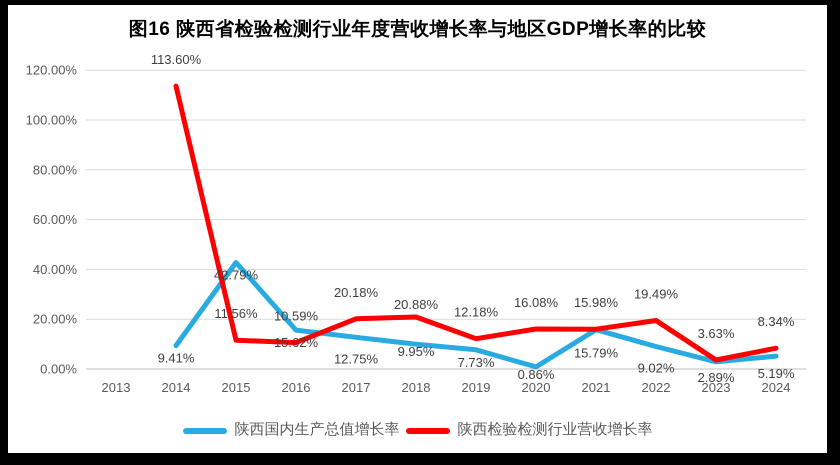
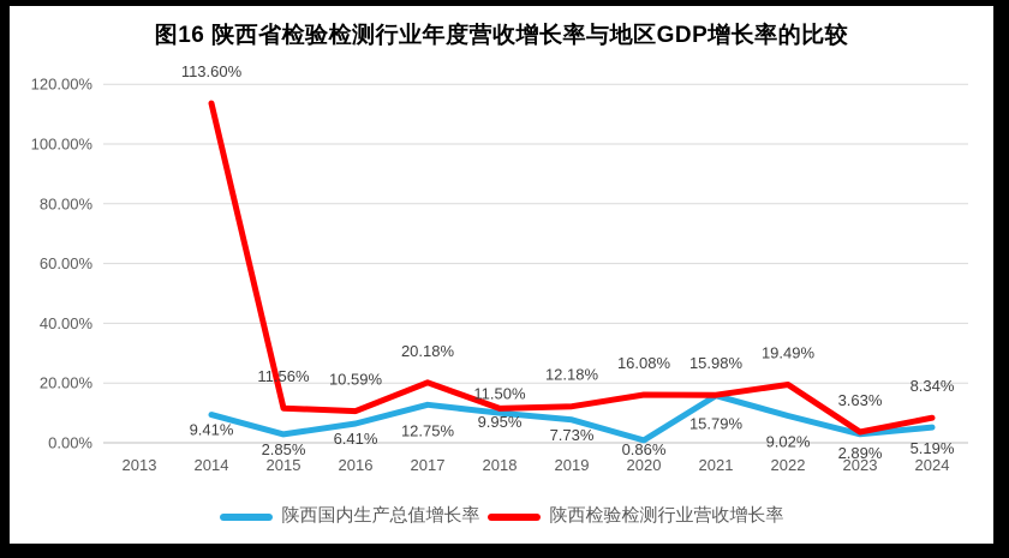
陕西国内生产总值增长率/2015: 42.79% -> 2.85%
陕西国内生产总值增长率/2016: 15.62% -> 6.41%
陕西检验检测行业营收增长率/2018: 20.88% -> 11.50%
